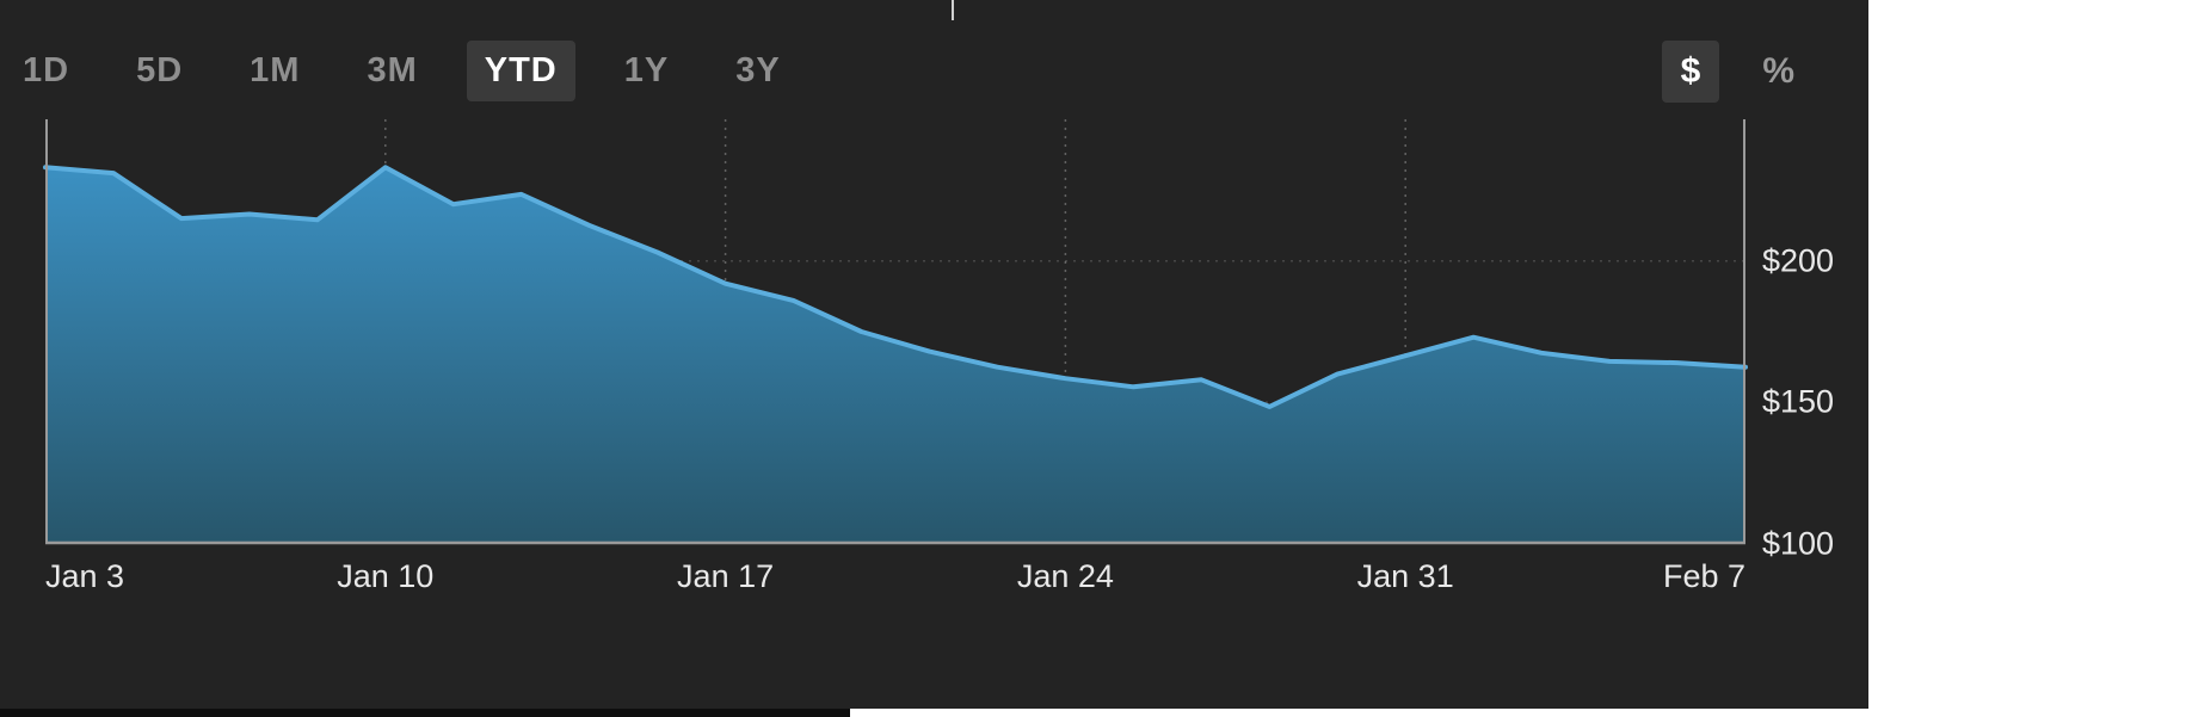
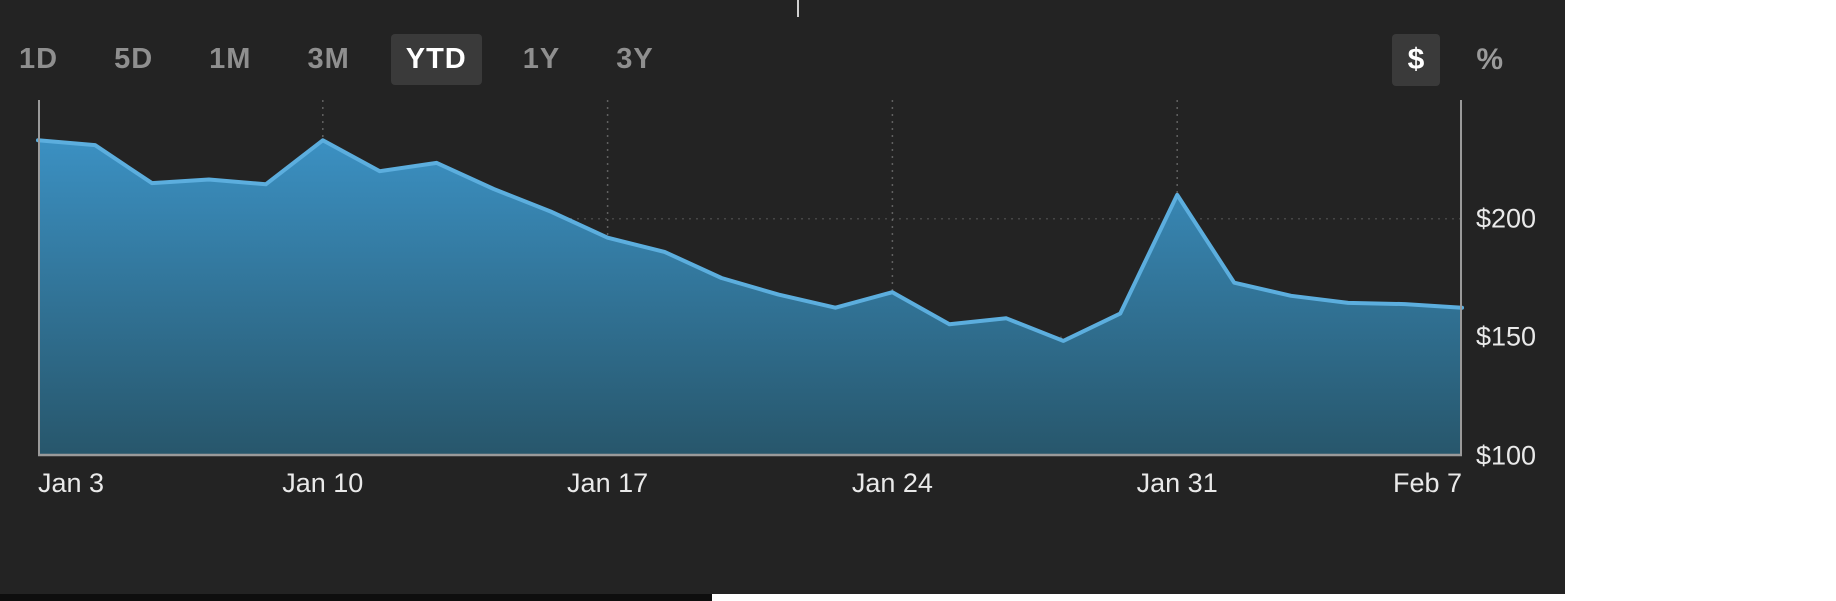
Jan 24: $158 -> $169
Jan 31: $166 -> $210
